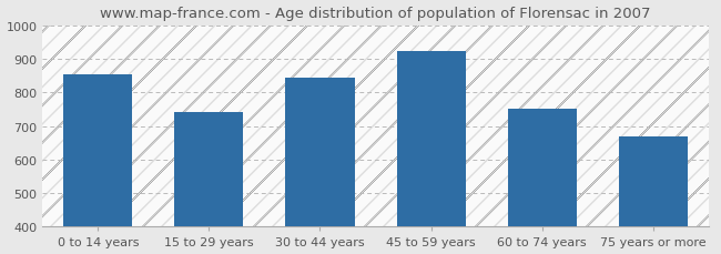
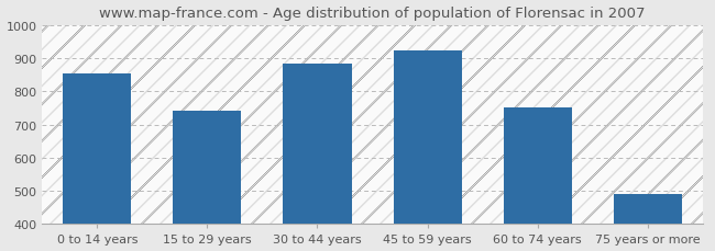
30 to 44 years: 845 -> 883
75 years or more: 670 -> 490
